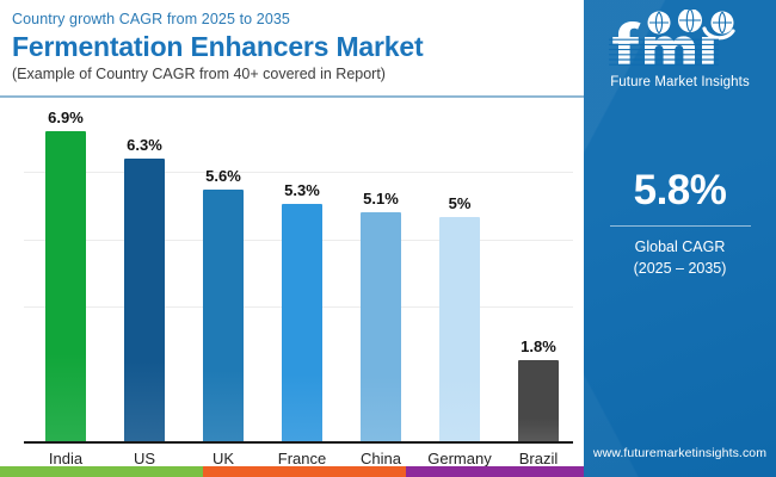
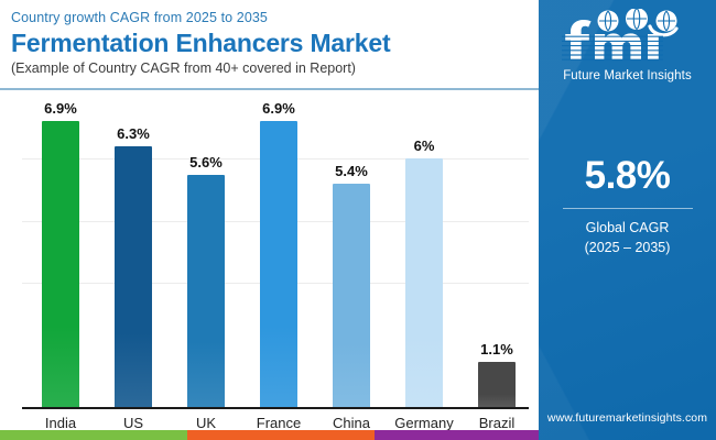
France: 5.3% -> 6.9%
China: 5.1% -> 5.4%
Germany: 5% -> 6%
Brazil: 1.8% -> 1.1%
